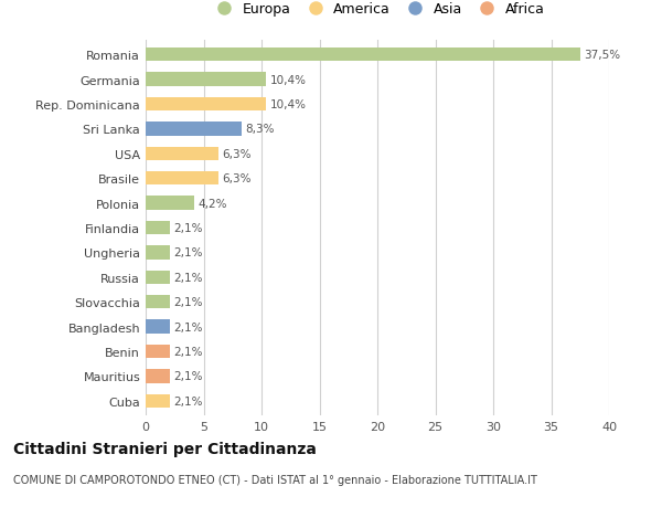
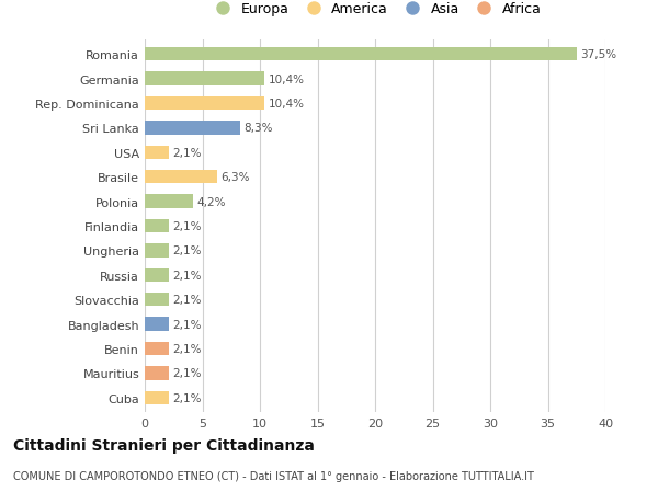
USA: 6,3% -> 2,1%
